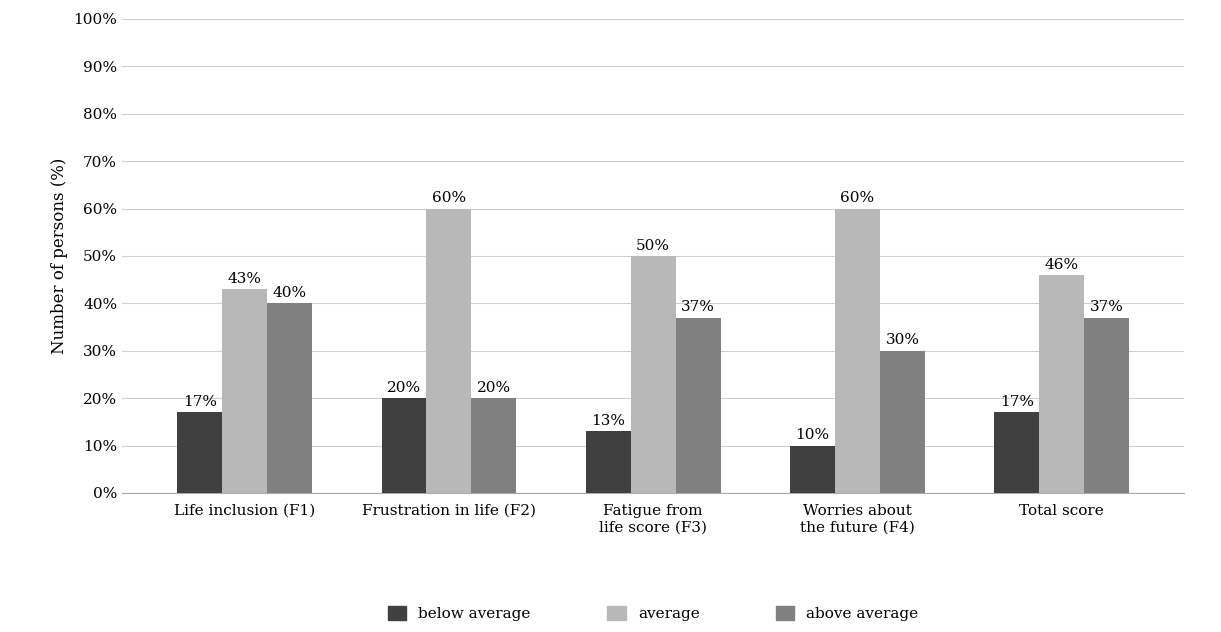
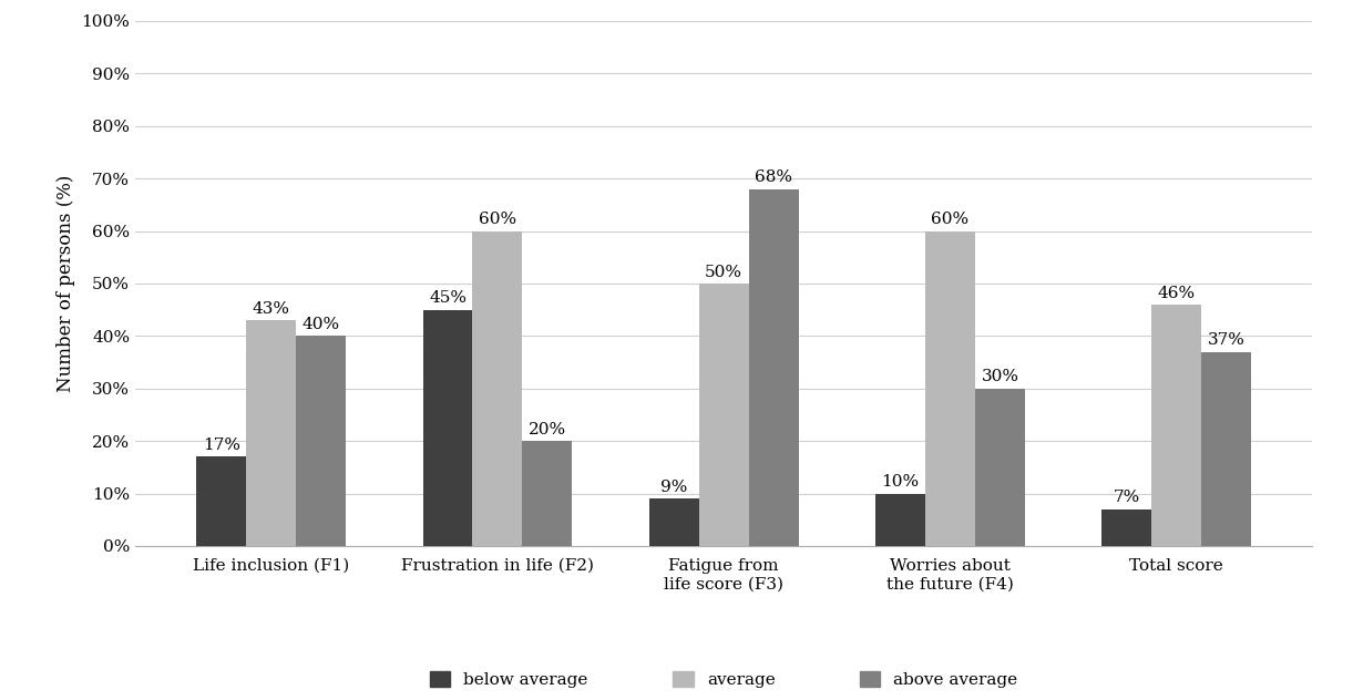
below average/Frustration in life (F2): 20% -> 45%
below average/Fatigue from life score (F3): 13% -> 9%
above average/Fatigue from life score (F3): 37% -> 68%
below average/Total score: 17% -> 7%
